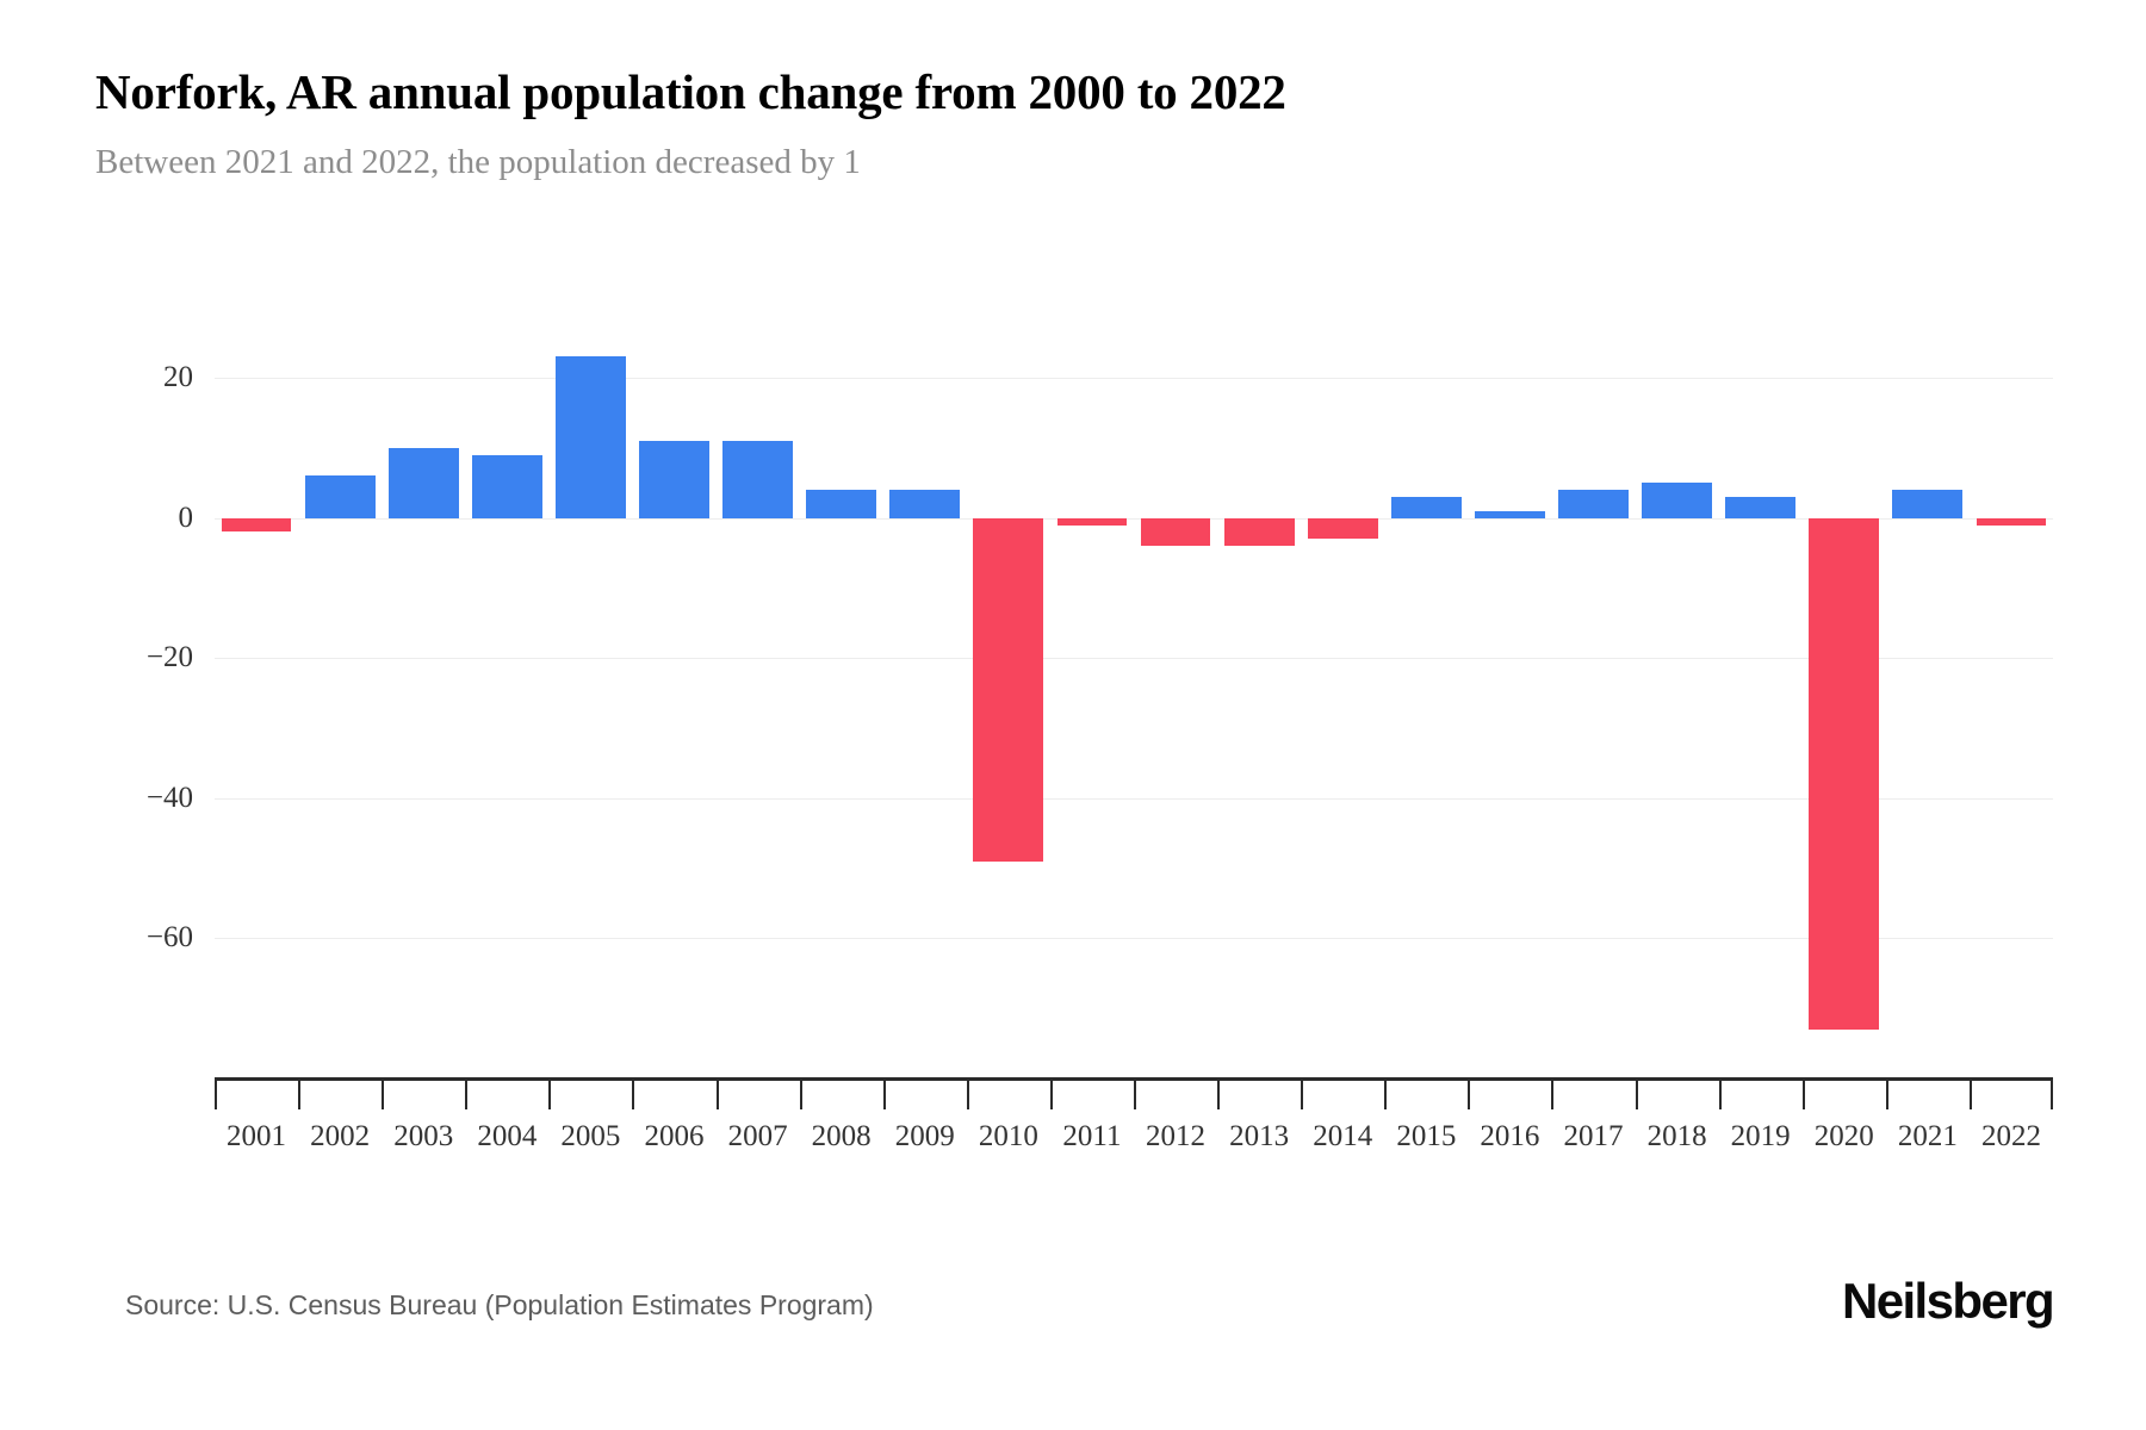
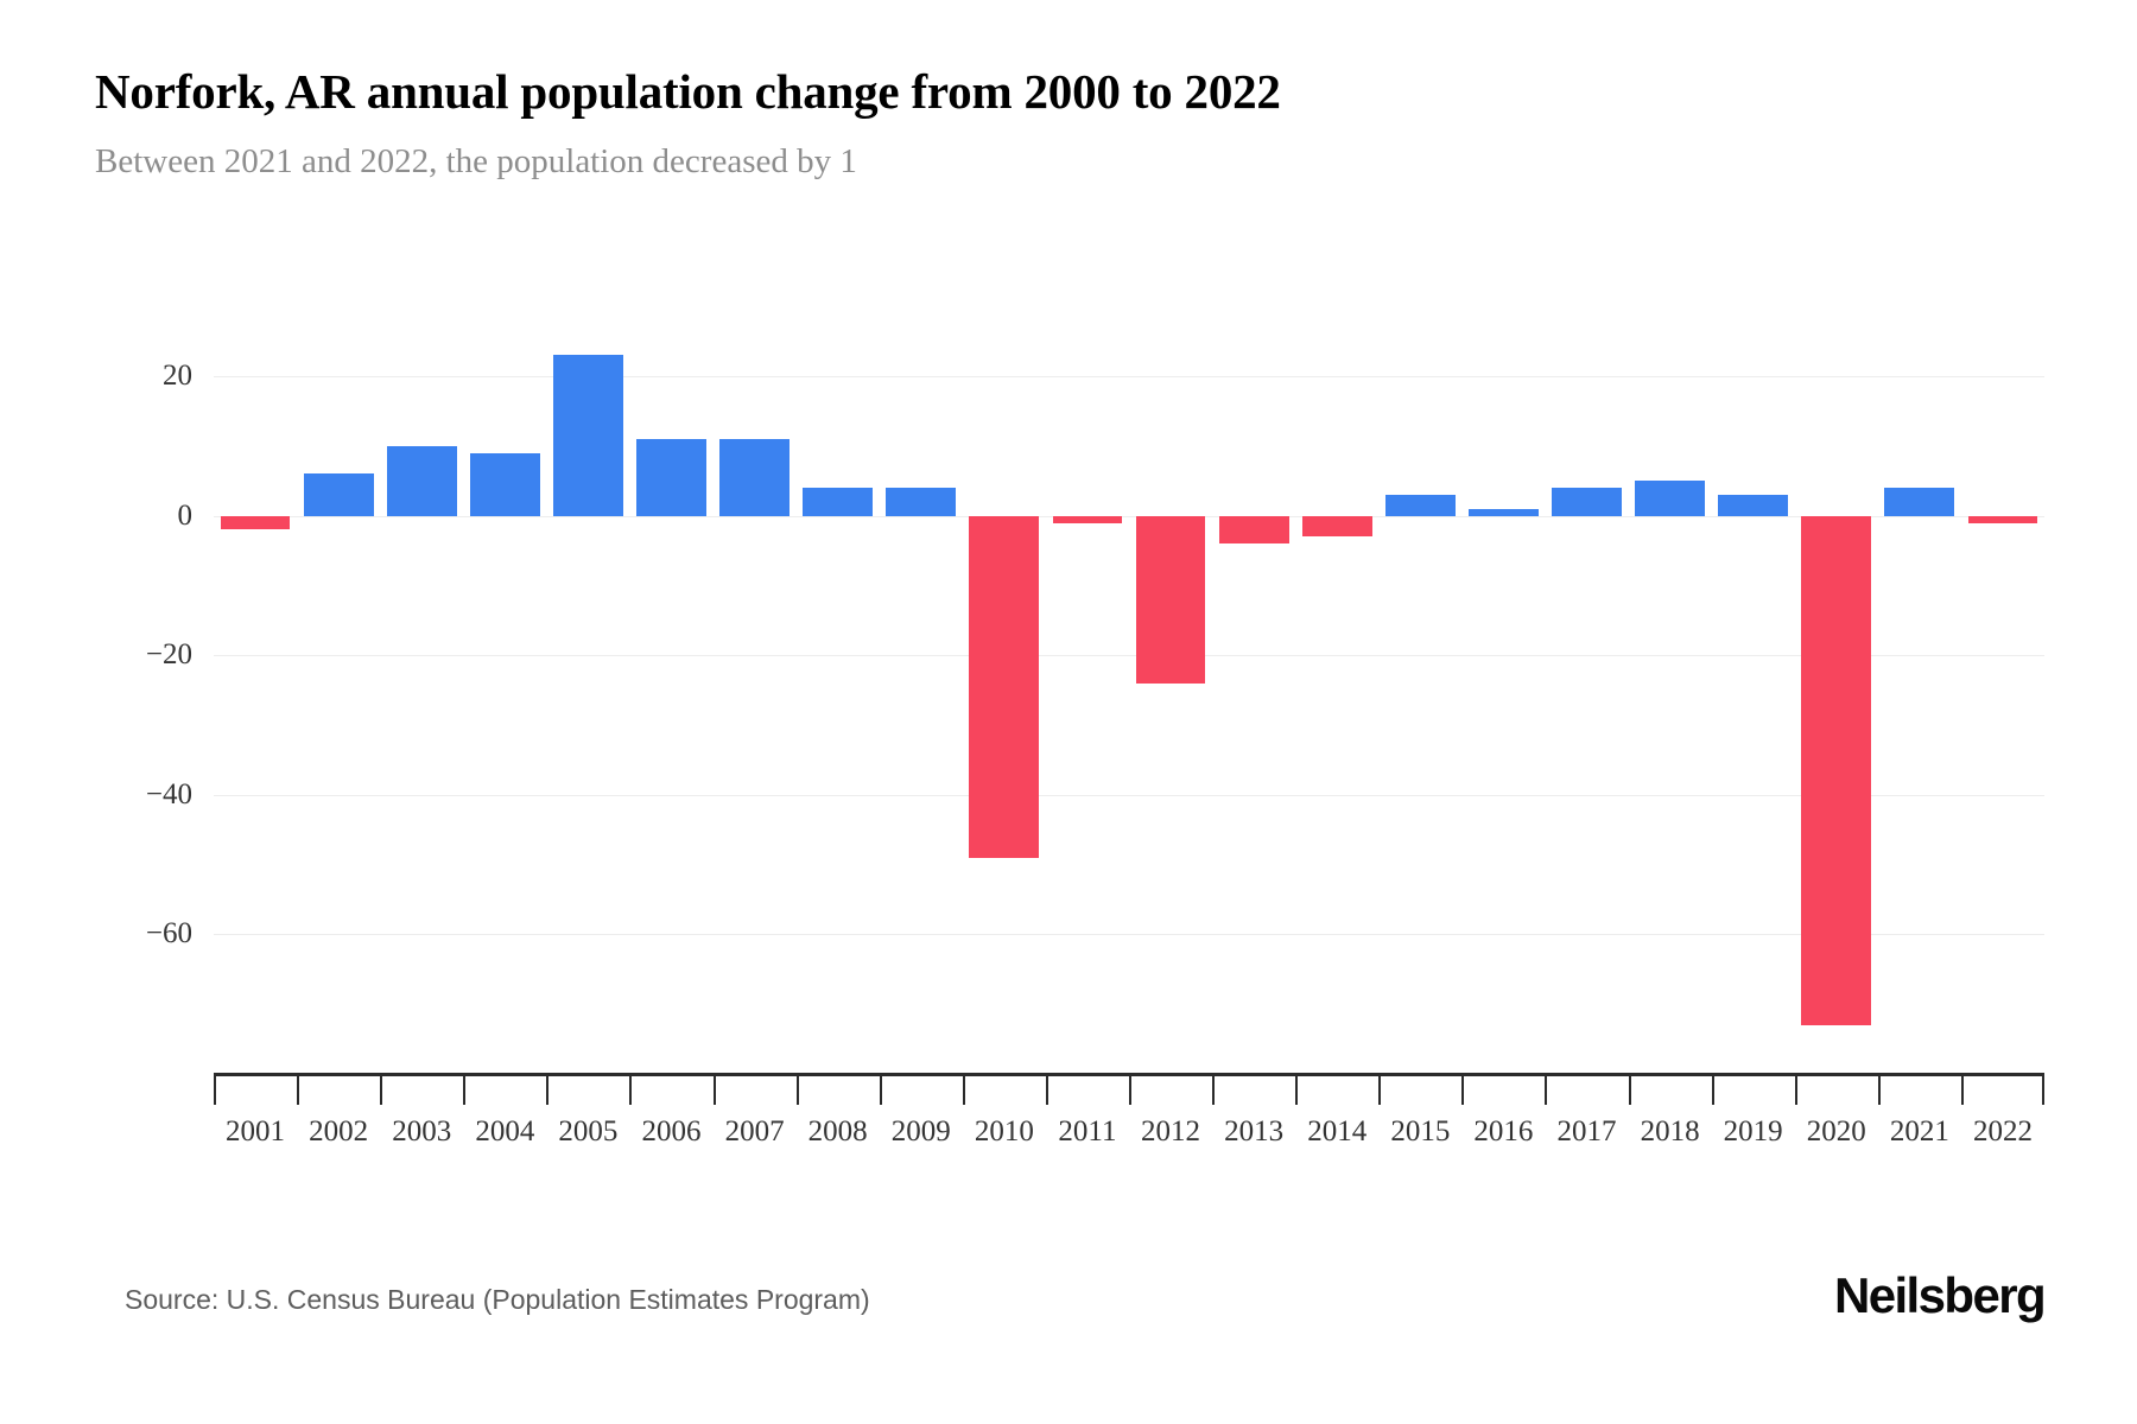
2012: -4 -> -24
